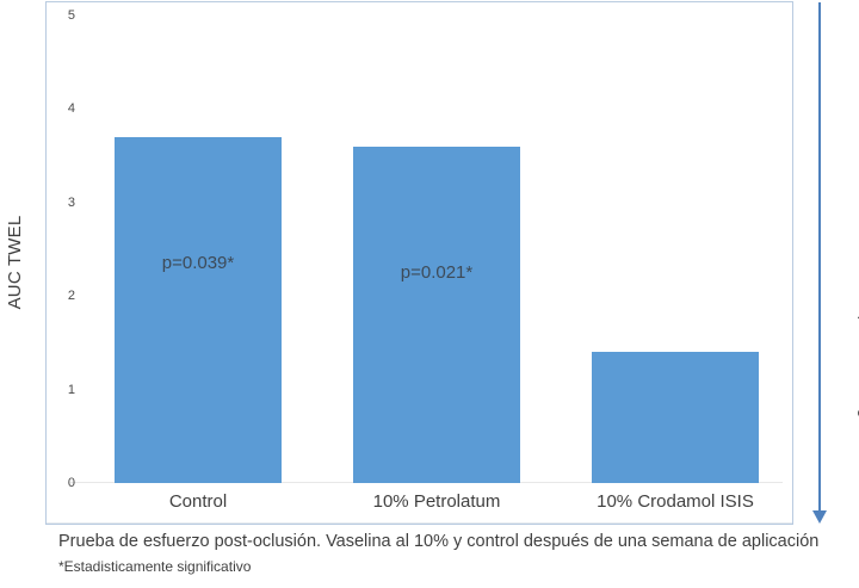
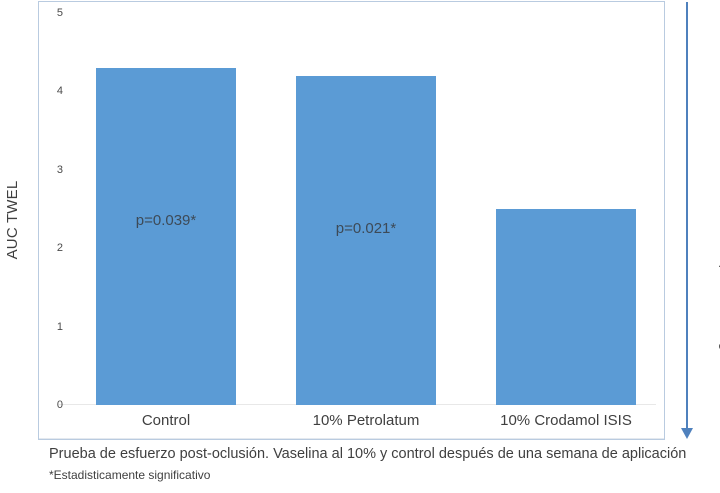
Control: 3.7 -> 4.3
10% Petrolatum: 3.6 -> 4.2
10% Crodamol ISIS: 1.4 -> 2.5
